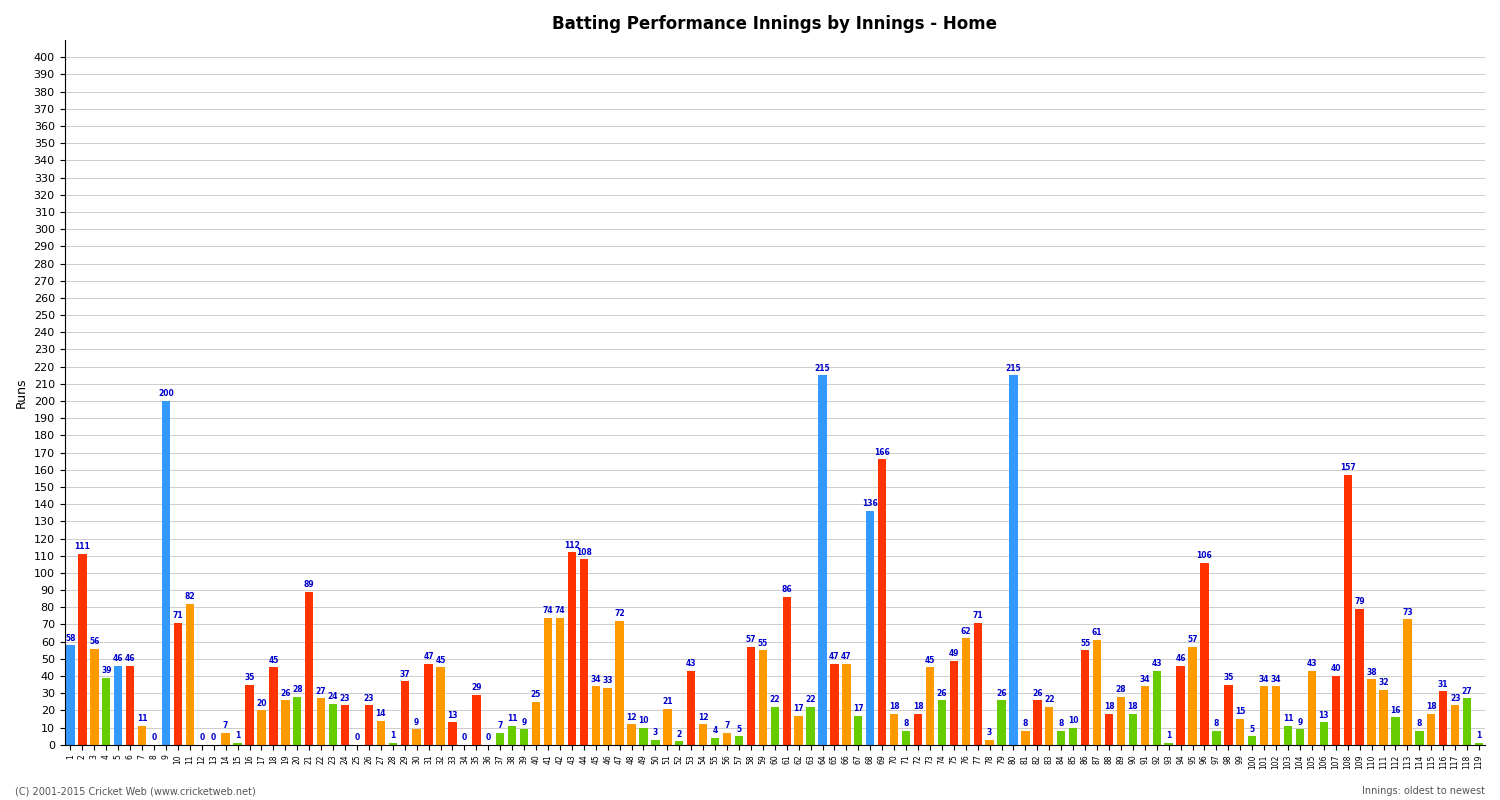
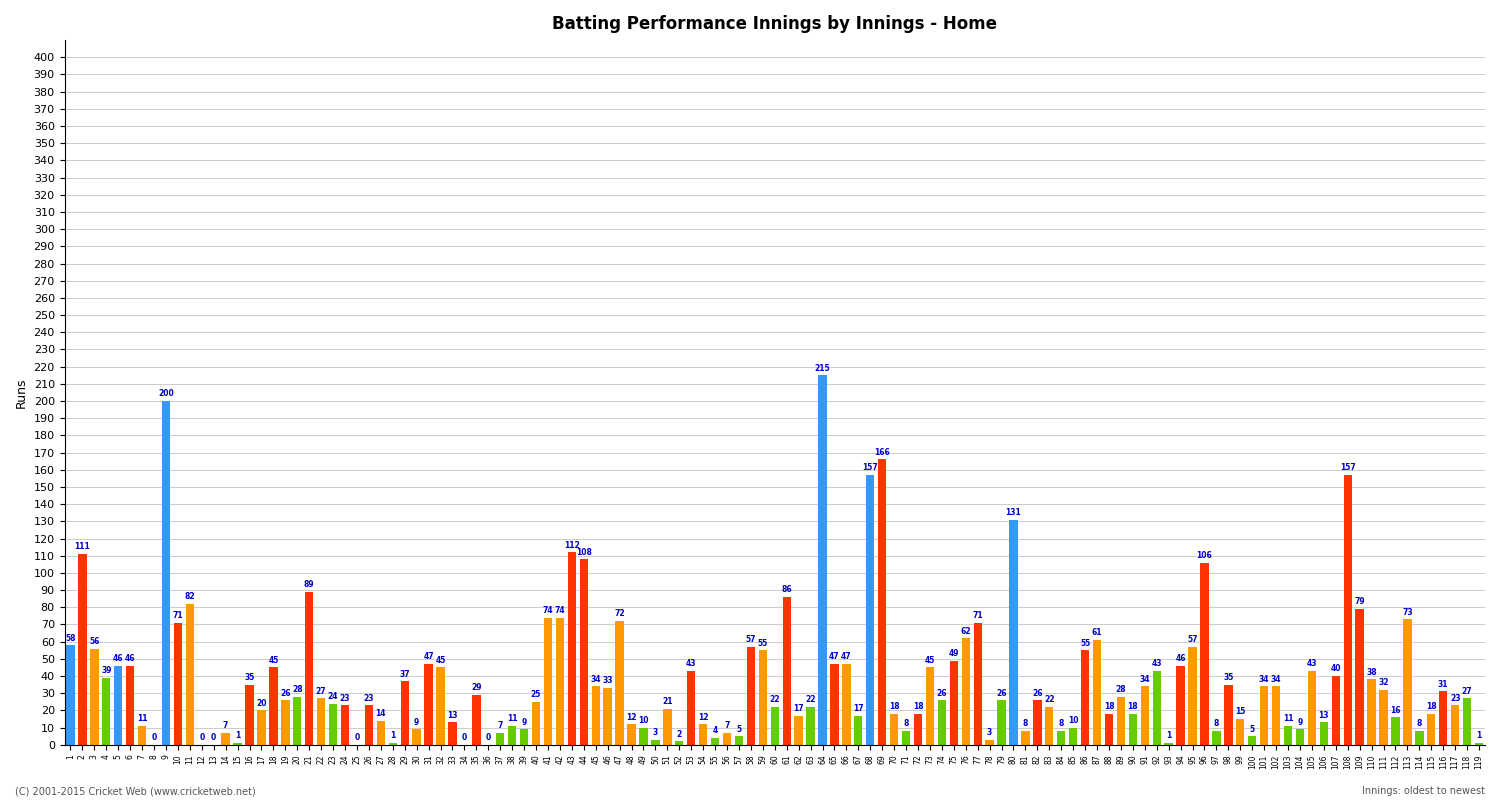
68: 136 -> 157
80: 215 -> 131
